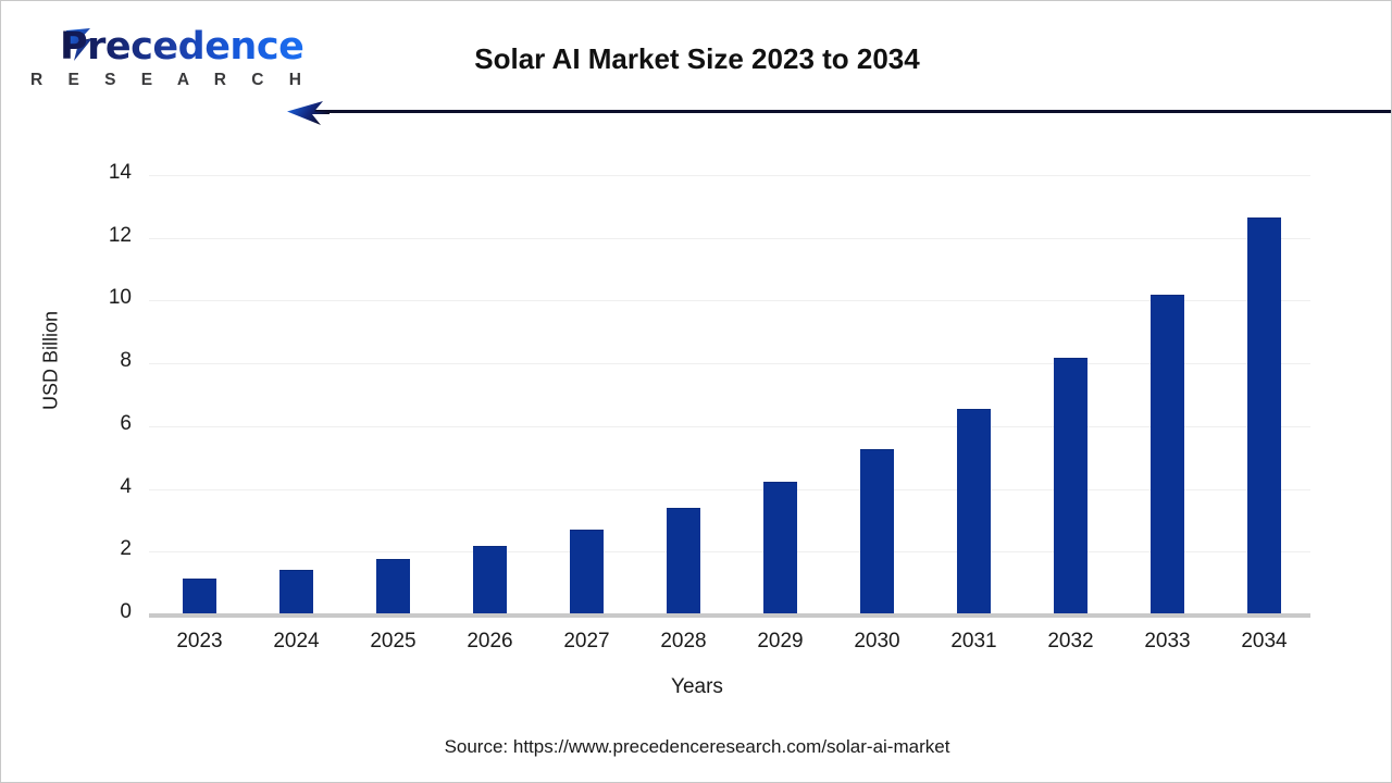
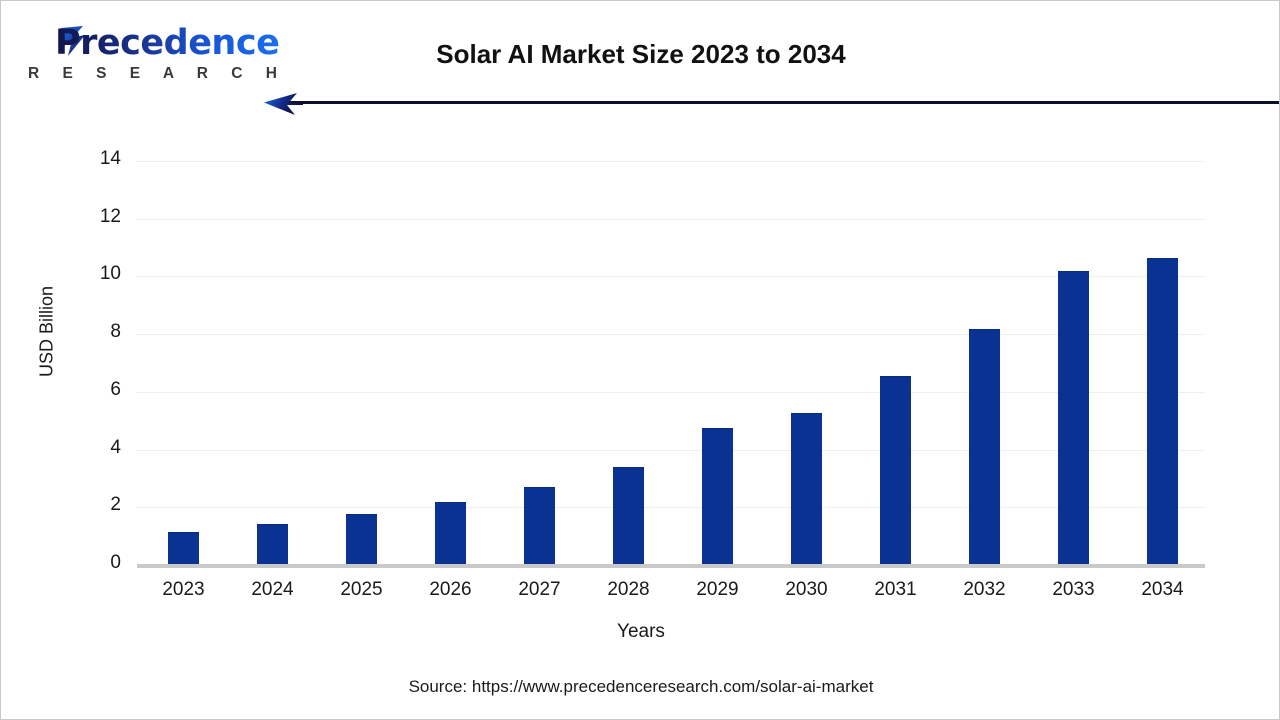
2029: 4.2 -> 4.7
2034: 12.6 -> 10.6
